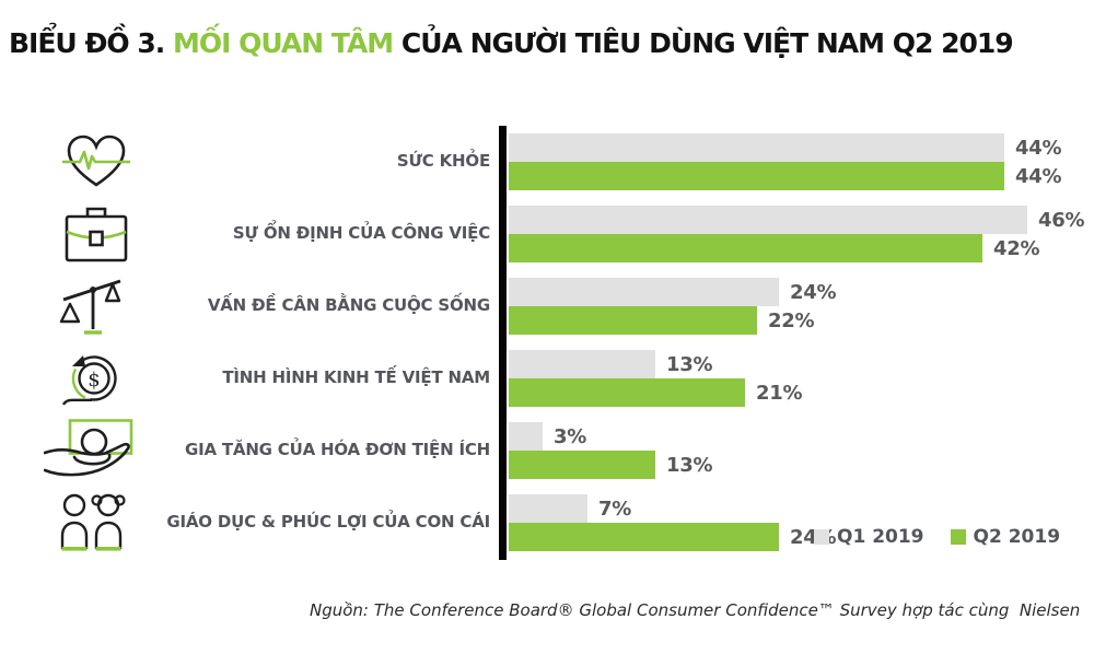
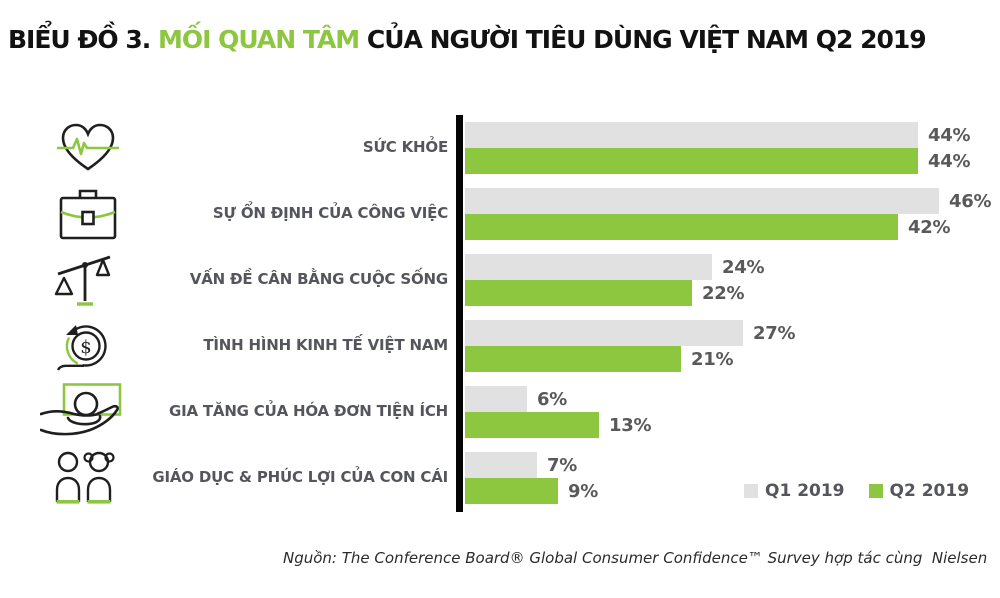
Q1 2019/TÌNH HÌNH KINH TẾ VIỆT NAM: 13% -> 27%
Q1 2019/GIA TĂNG CỦA HÓA ĐƠN TIỆN ÍCH: 3% -> 6%
Q2 2019/GIÁO DỤC & PHÚC LỢI CỦA CON CÁI: 24% -> 9%
